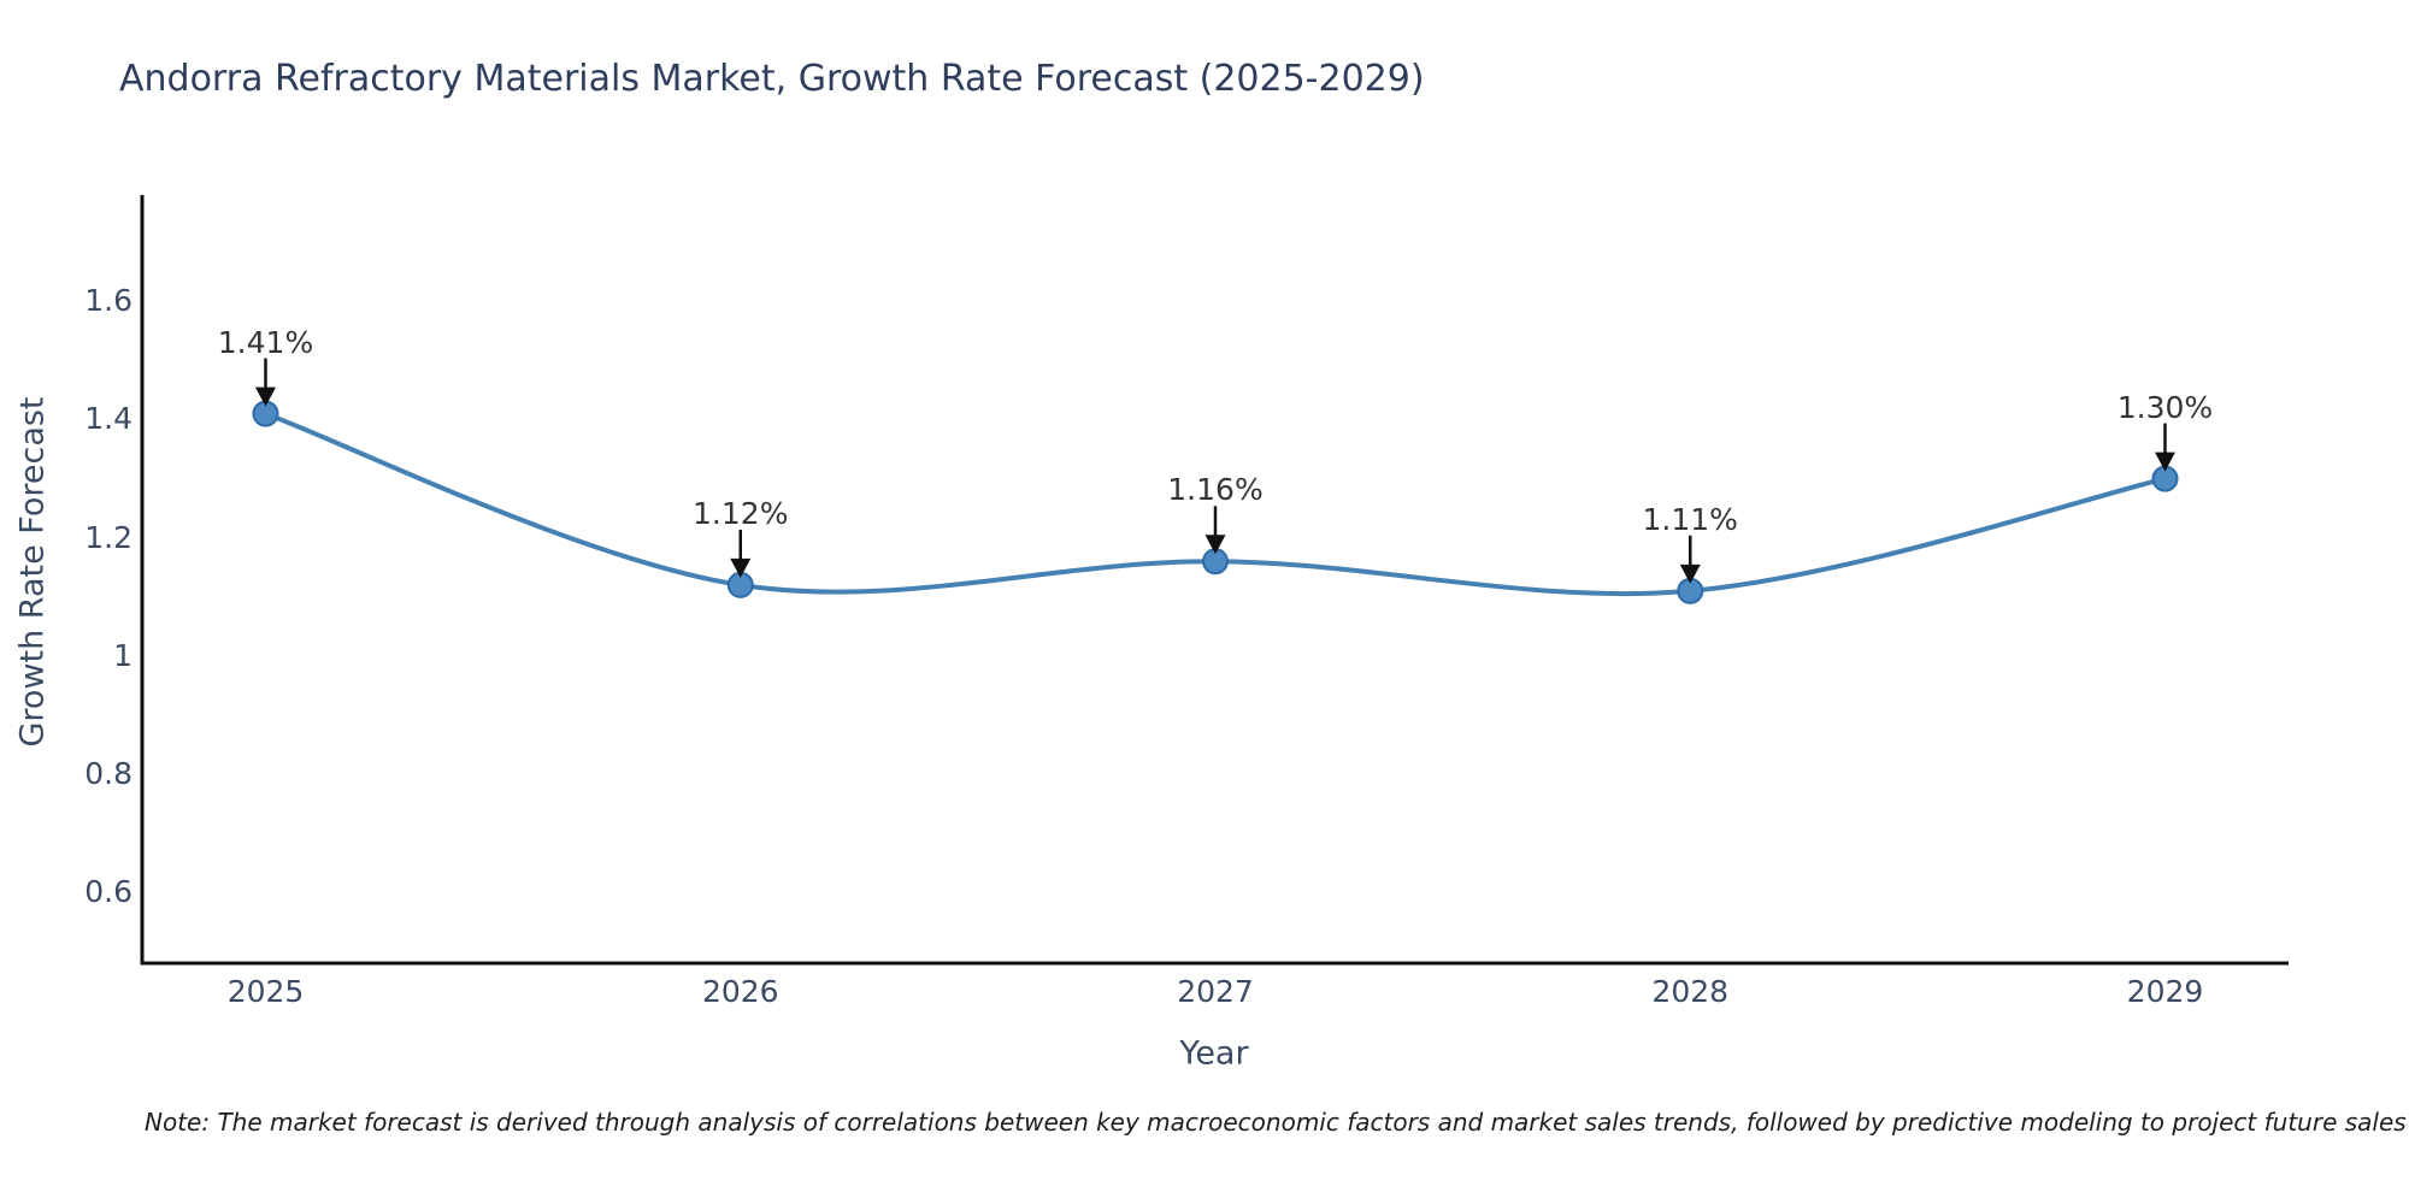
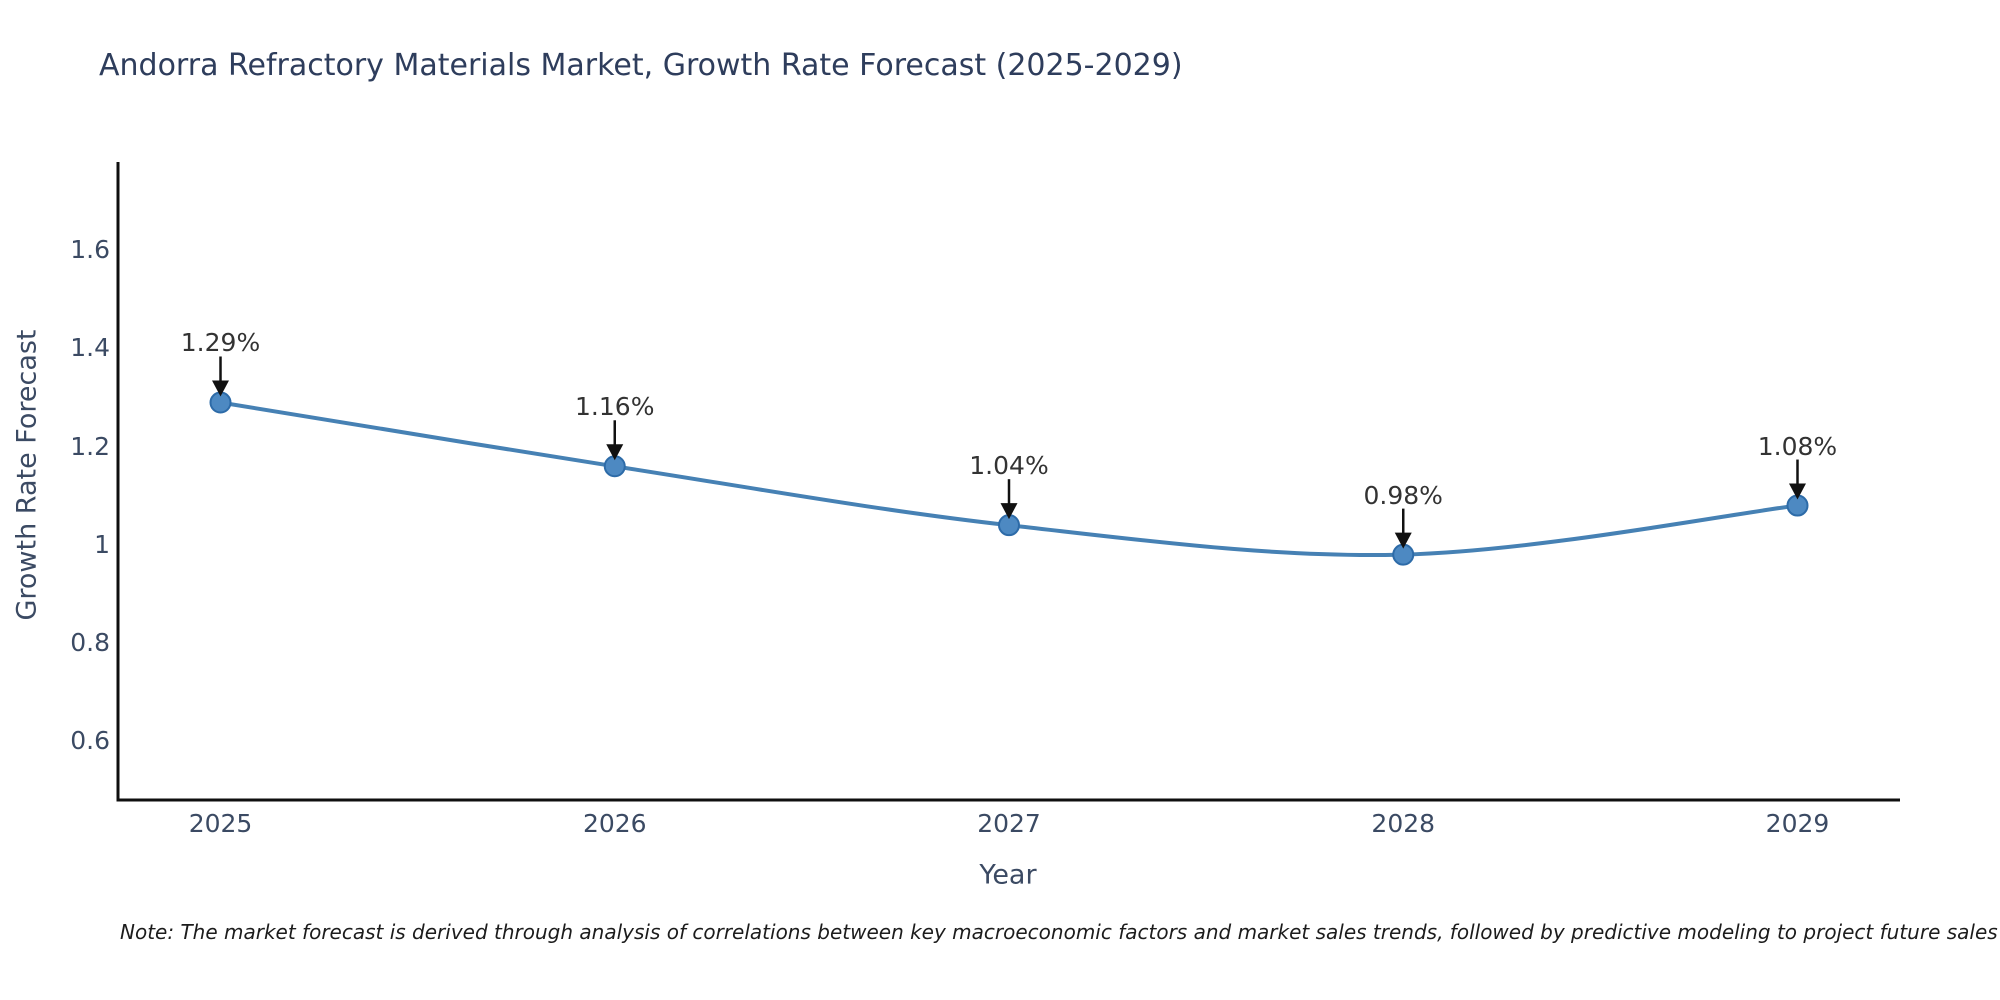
2025: 1.41% -> 1.29%
2026: 1.12% -> 1.16%
2027: 1.16% -> 1.04%
2028: 1.11% -> 0.98%
2029: 1.30% -> 1.08%
